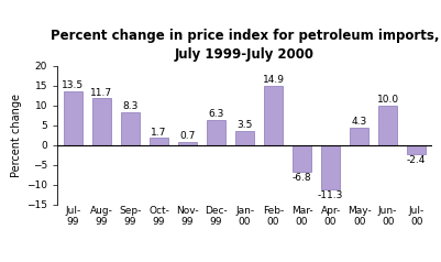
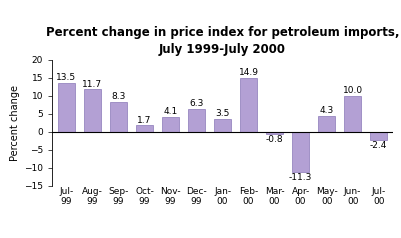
Nov- 99: 0.7 -> 4.1
Mar- 00: -6.8 -> -0.8
